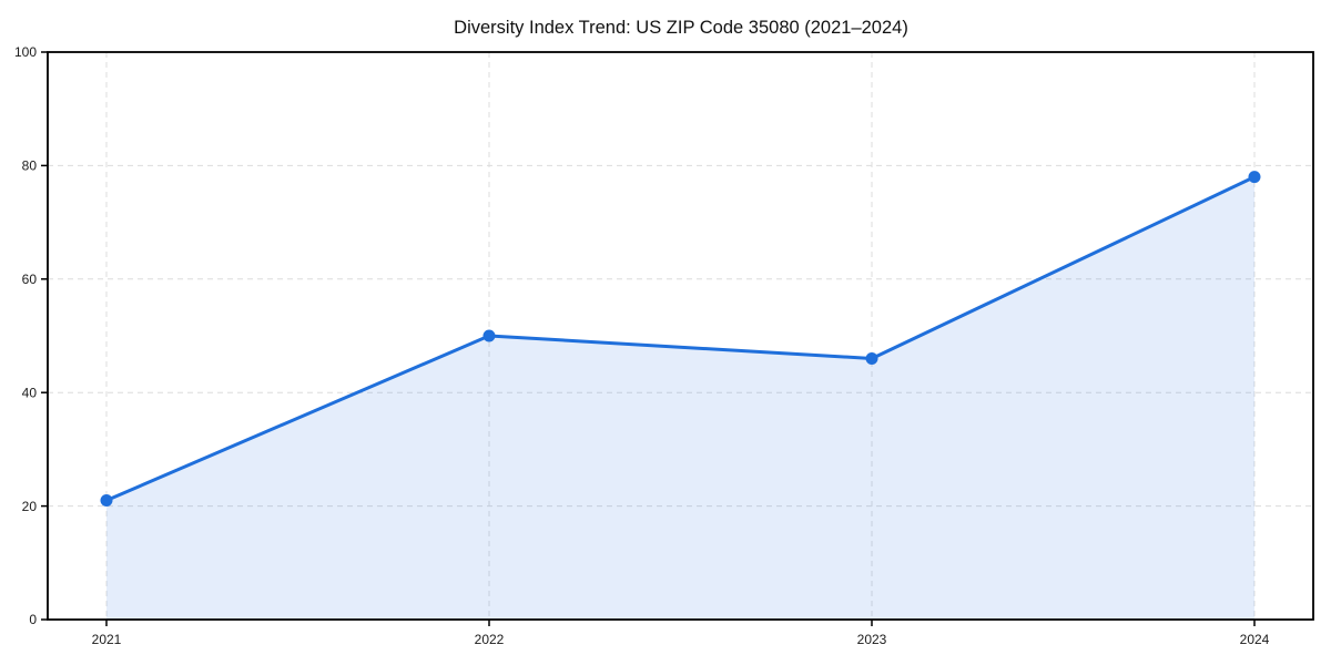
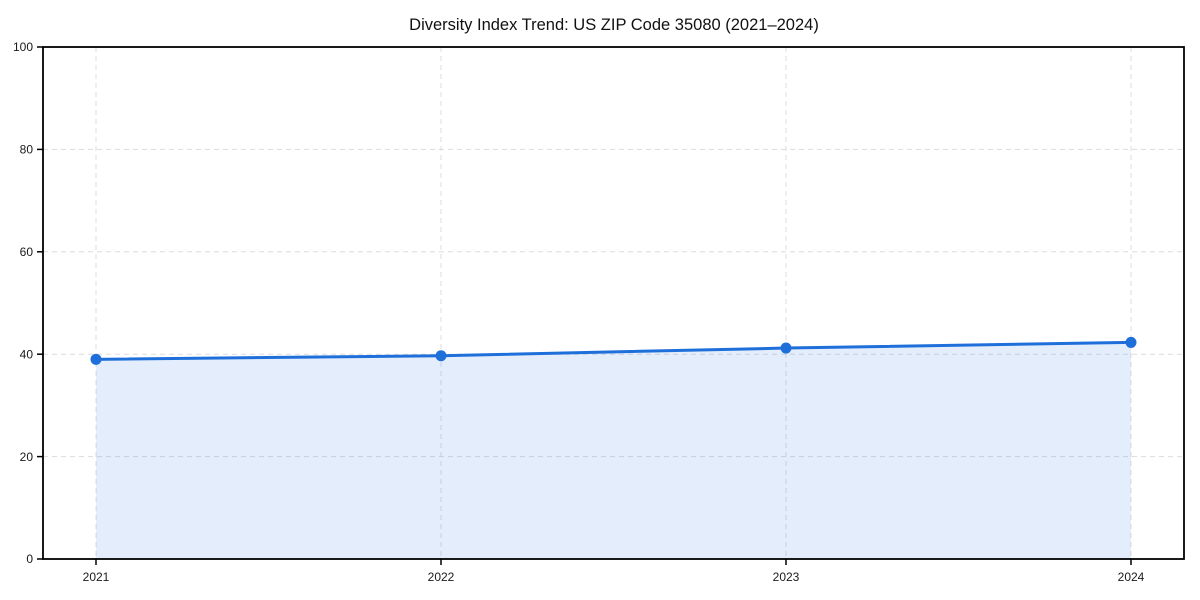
2021: 21 -> 39
2022: 50 -> 40
2023: 46 -> 41
2024: 78 -> 42
